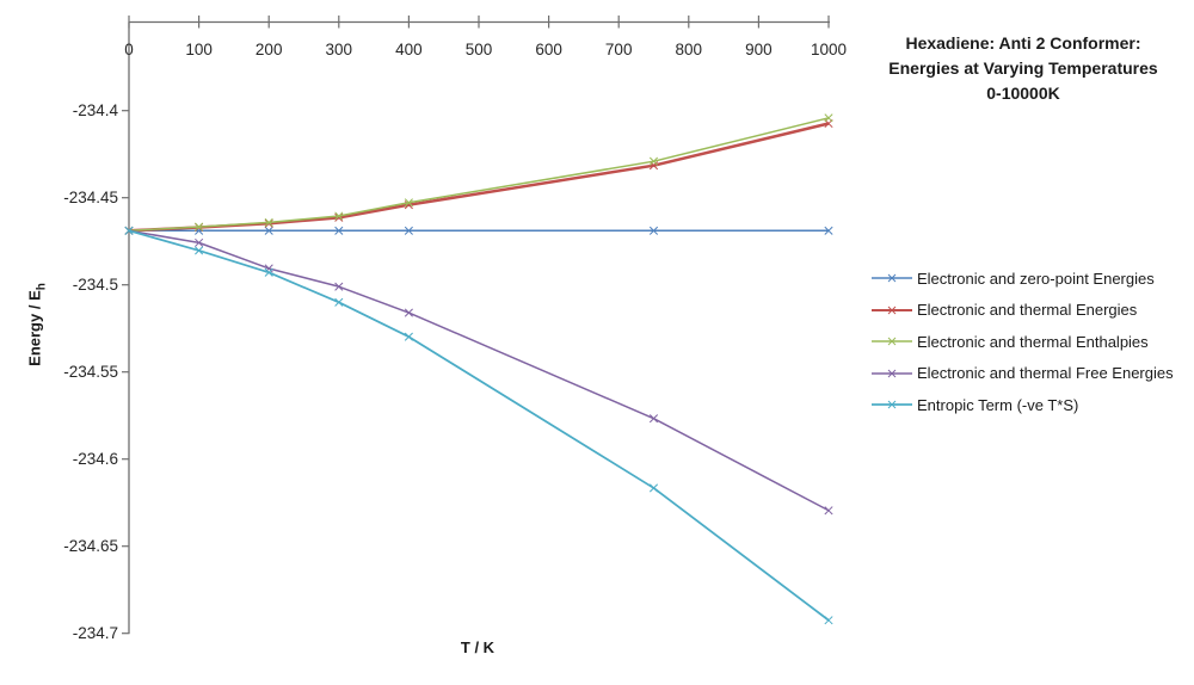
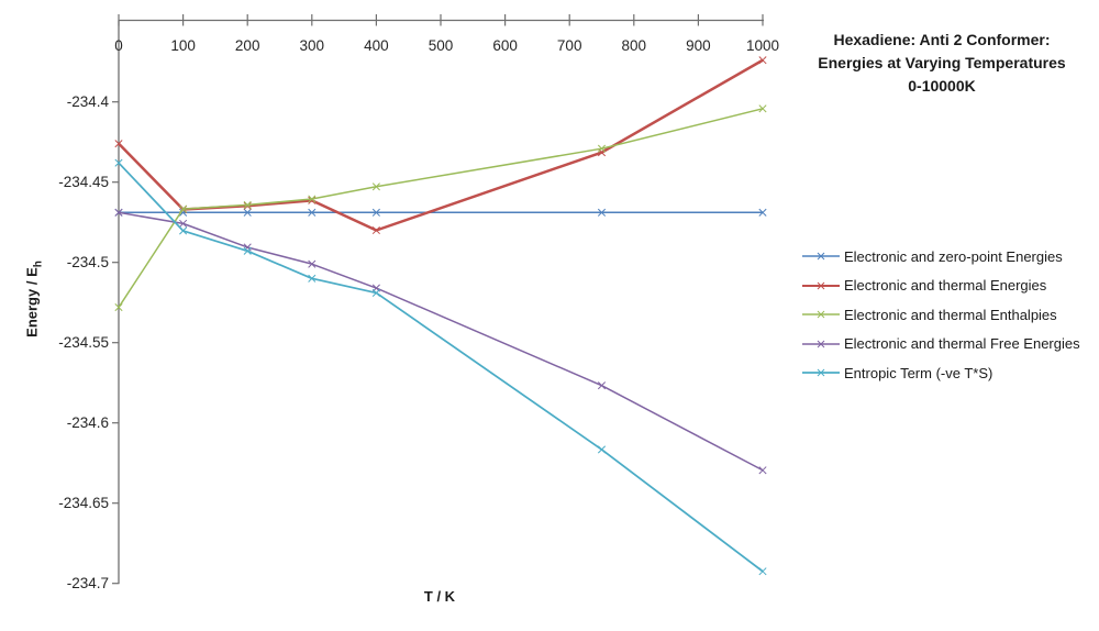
Electronic and thermal Energies/0: -234.469 -> -234.426
Electronic and thermal Enthalpies/0: -234.469 -> -234.528
Entropic Term (-ve T*S)/0: -234.469 -> -234.438
Electronic and thermal Energies/400: -234.454 -> -234.480
Entropic Term (-ve T*S)/400: -234.530 -> -234.519
Electronic and thermal Energies/1000: -234.407 -> -234.374
